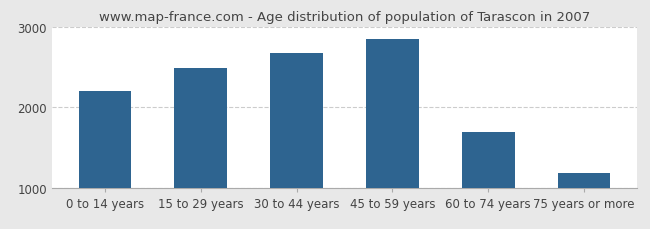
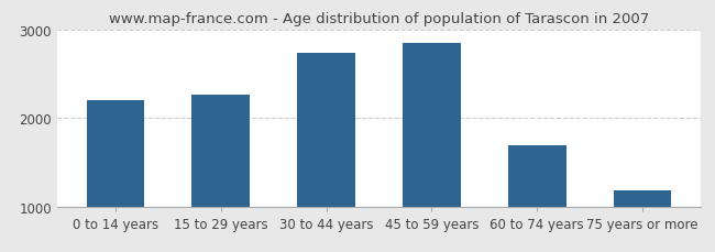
15 to 29 years: 2480 -> 2260
30 to 44 years: 2670 -> 2740
